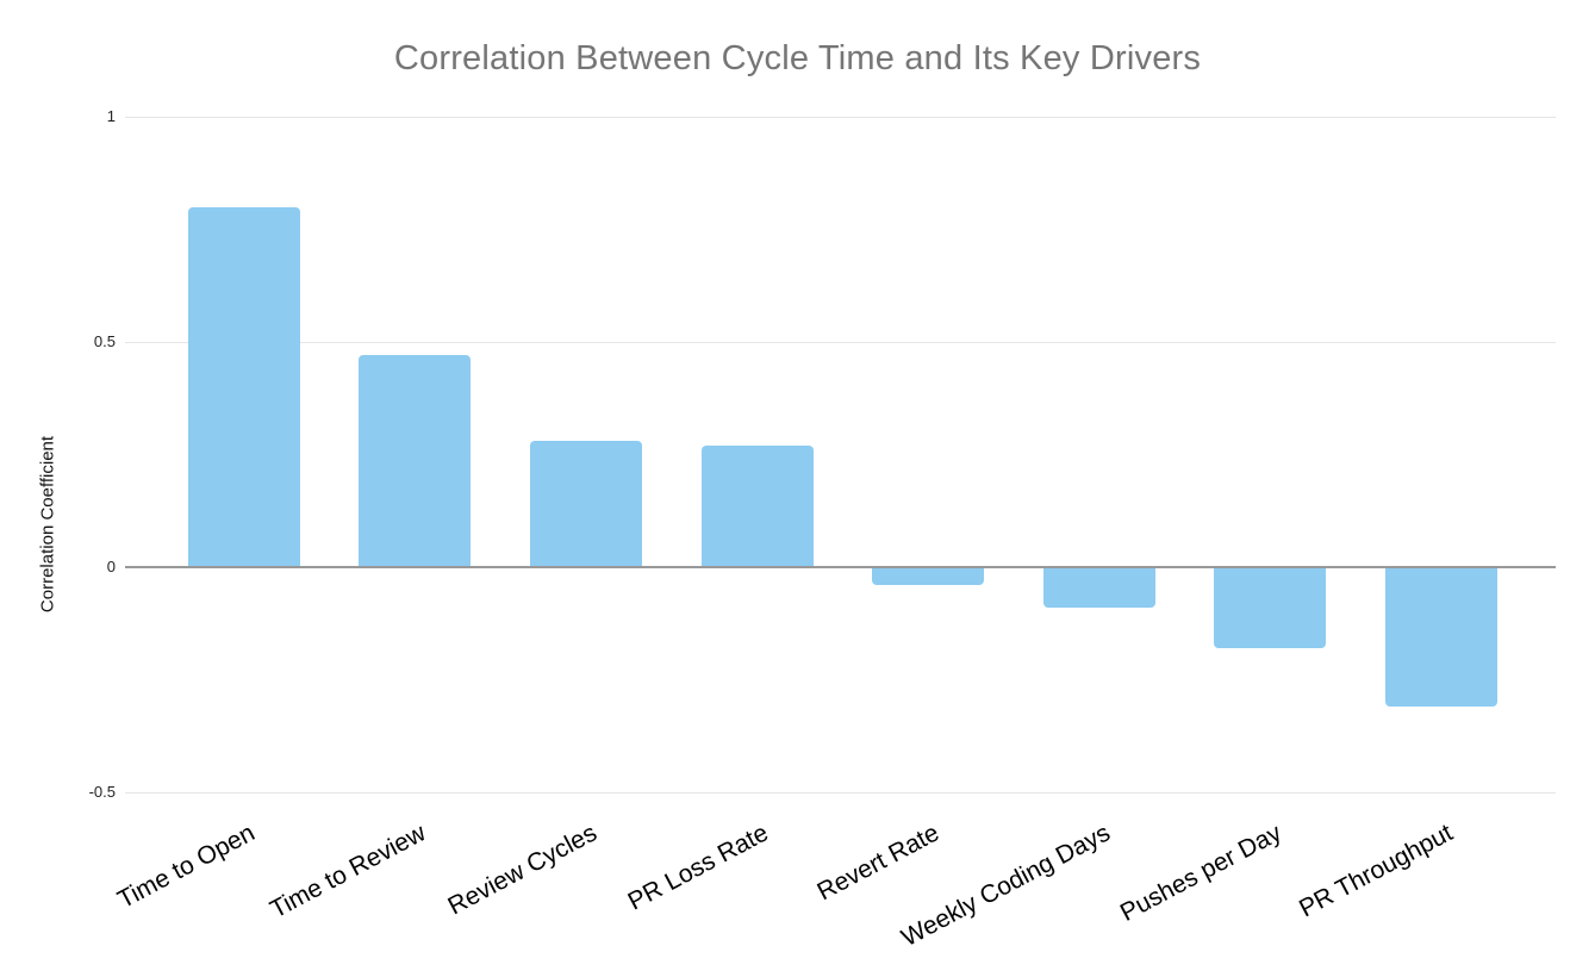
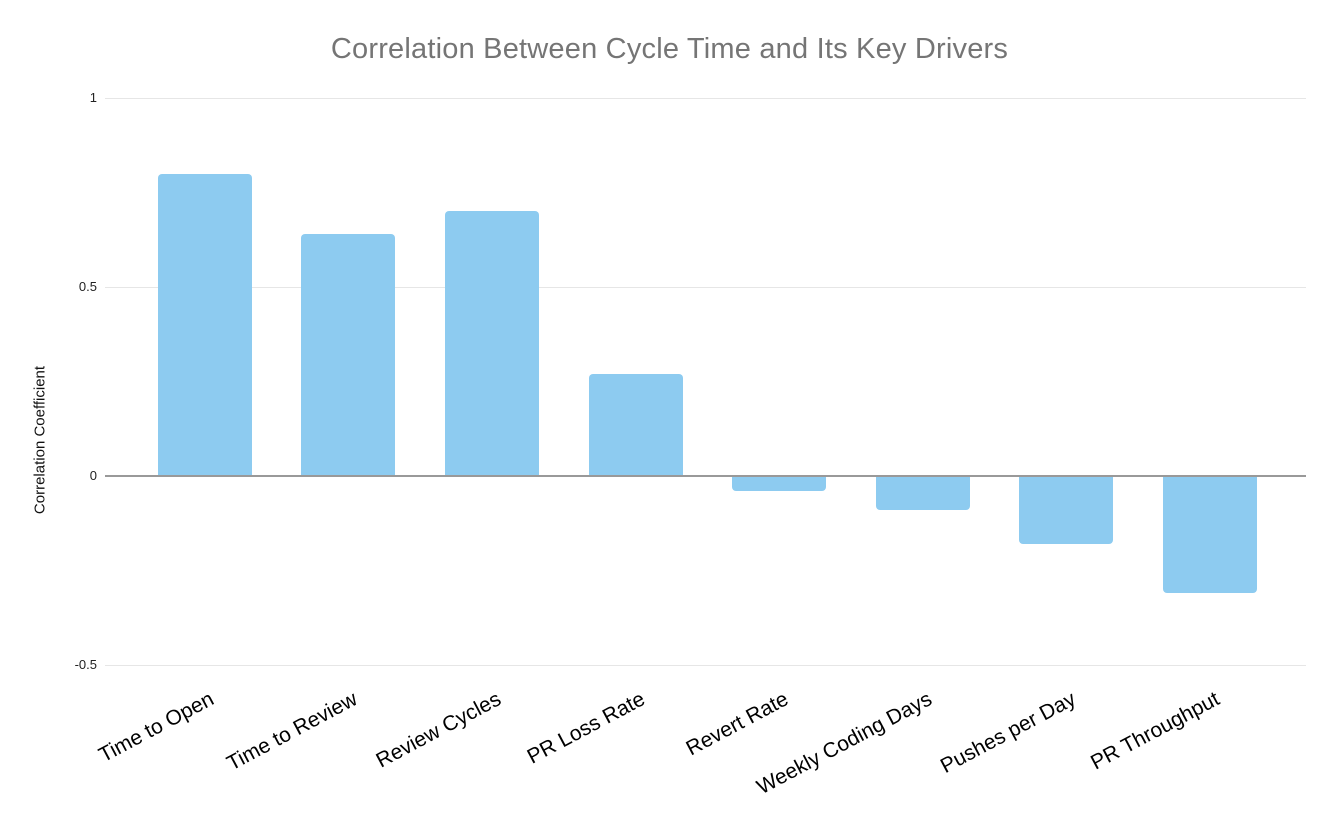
Time to Review: 0.47 -> 0.64
Review Cycles: 0.28 -> 0.70
